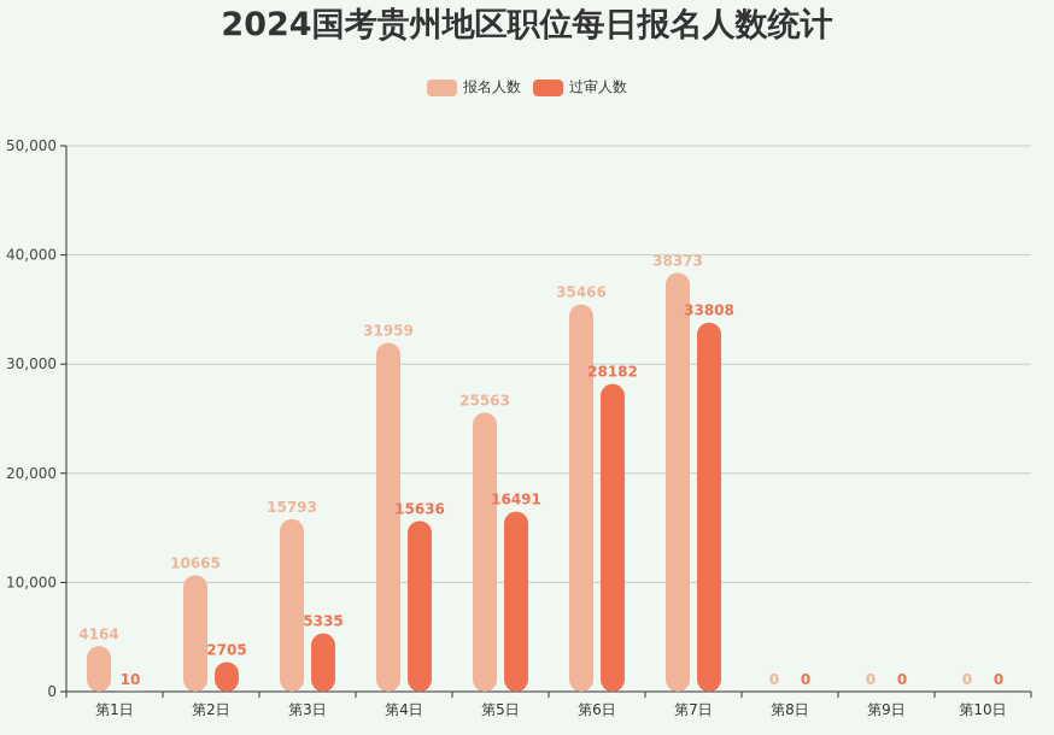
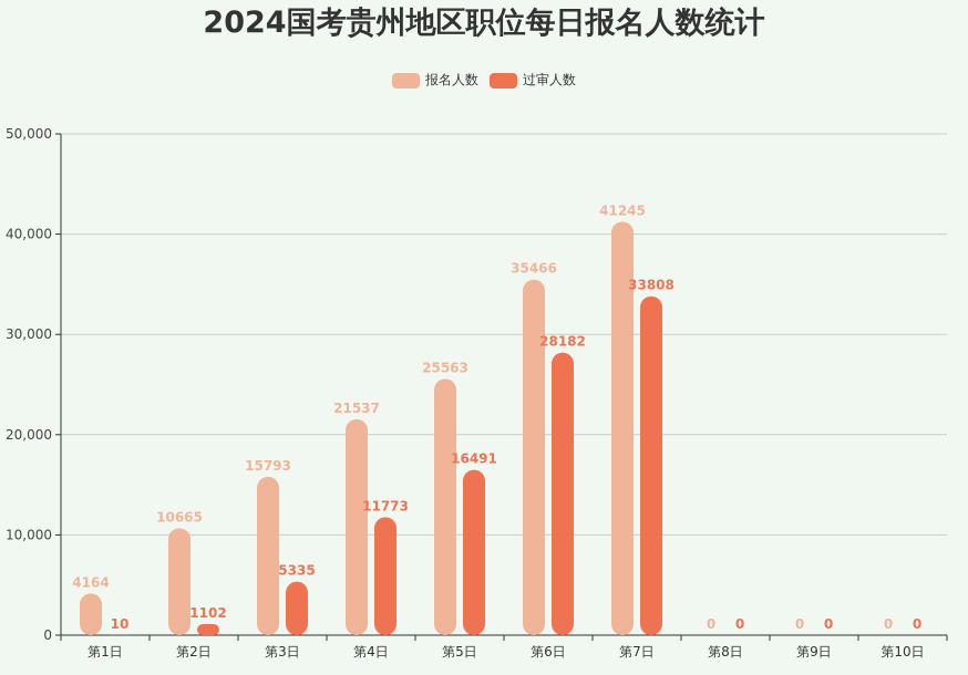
过审人数/第2日: 2705 -> 1102
报名人数/第4日: 31959 -> 21537
过审人数/第4日: 15636 -> 11773
报名人数/第7日: 38373 -> 41245
